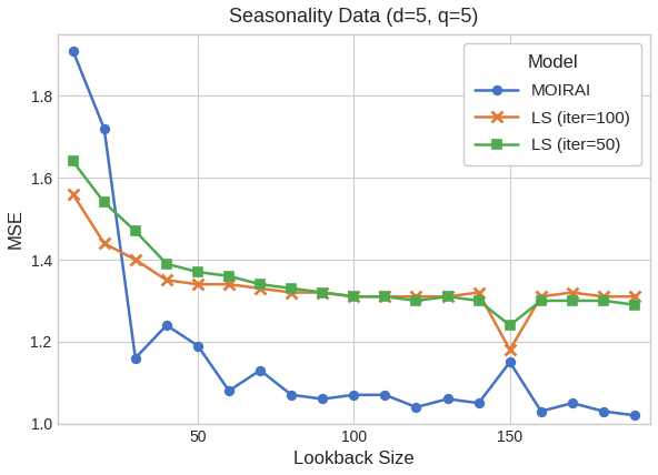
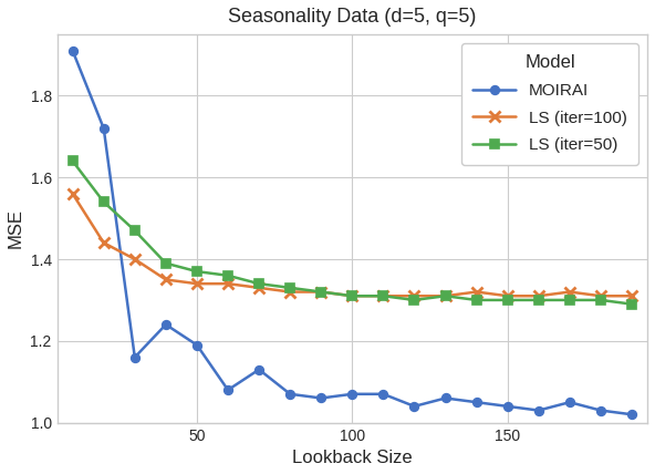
MOIRAI/150: 1.15 -> 1.04
LS (iter=100)/150: 1.18 -> 1.31
LS (iter=50)/150: 1.24 -> 1.30
